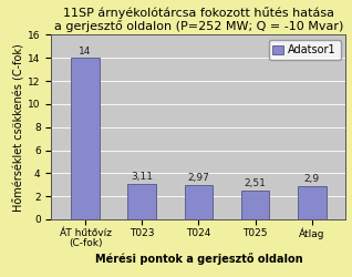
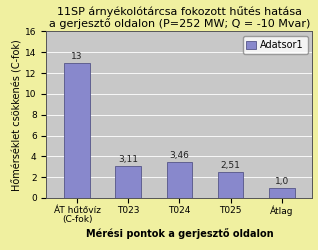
ÁT hűtővíz (C-fok): 14 -> 13
T024: 2,97 -> 3,46
Átlag: 2,9 -> 1,0
